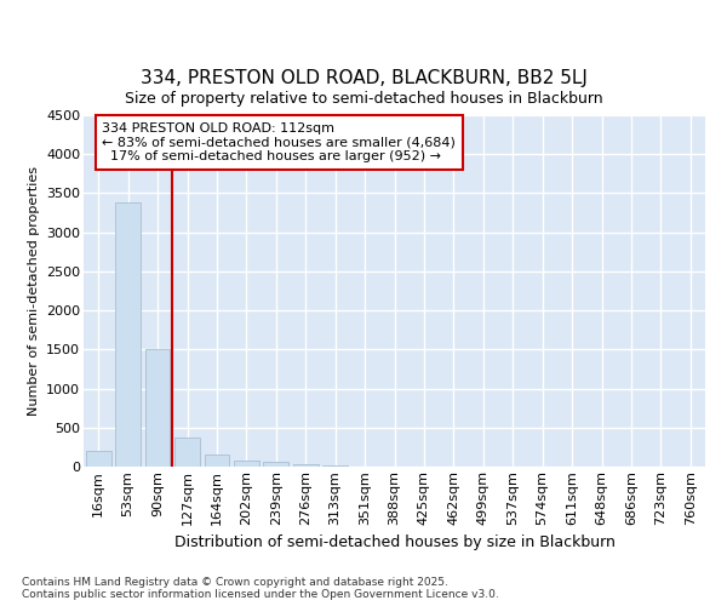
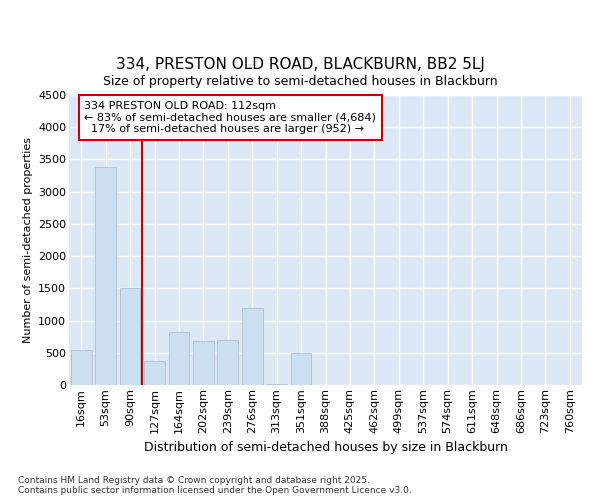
16sqm: 200 -> 540
164sqm: 160 -> 820
202sqm: 80 -> 680
239sqm: 60 -> 700
276sqm: 30 -> 1200
351sqm: 0 -> 500
